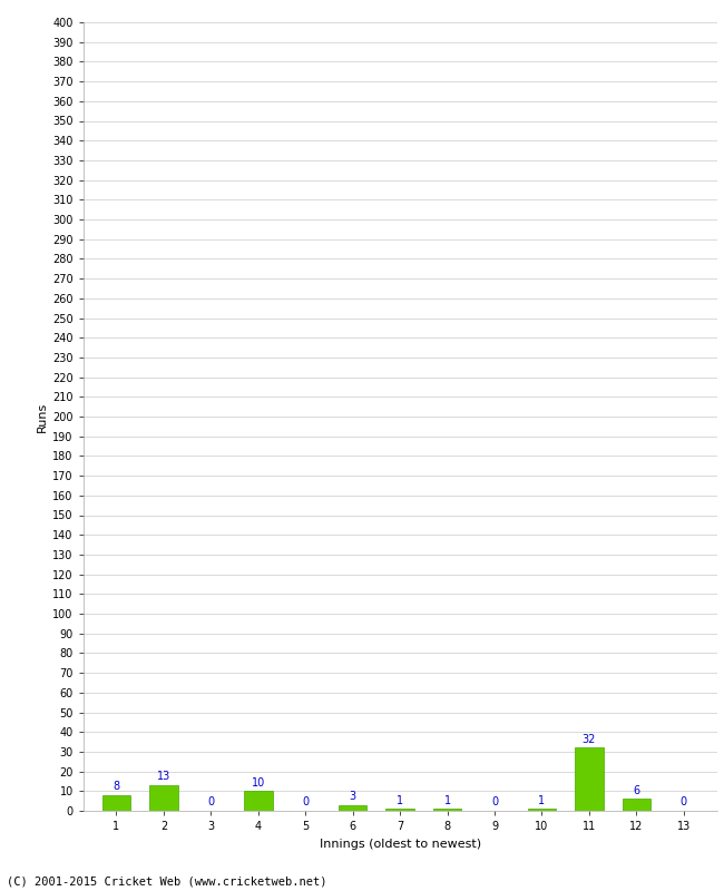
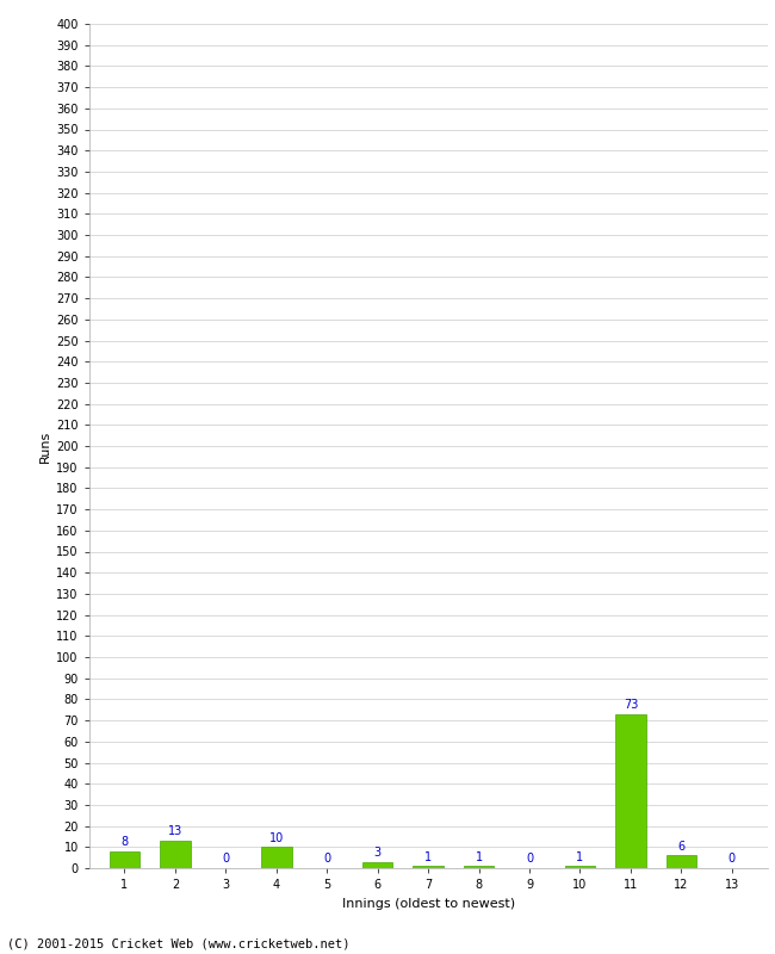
11: 32 -> 73
